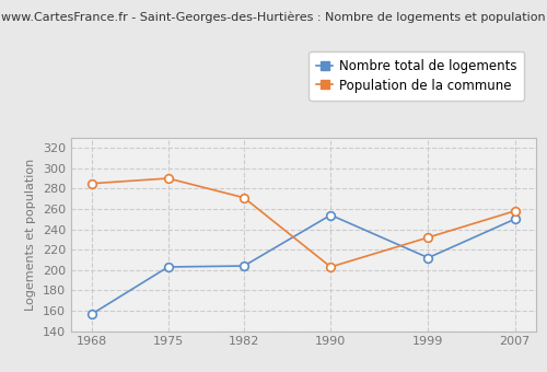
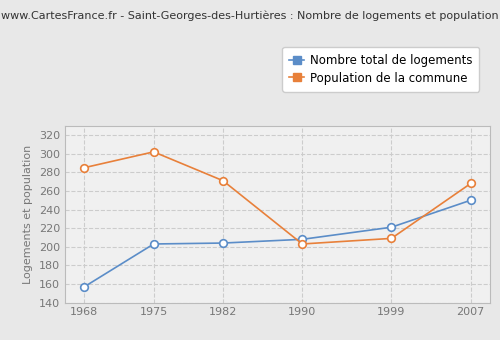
Population de la commune/1975: 290 -> 302
Nombre total de logements/1990: 254 -> 208
Nombre total de logements/1999: 212 -> 221
Population de la commune/1999: 232 -> 209
Population de la commune/2007: 258 -> 268
